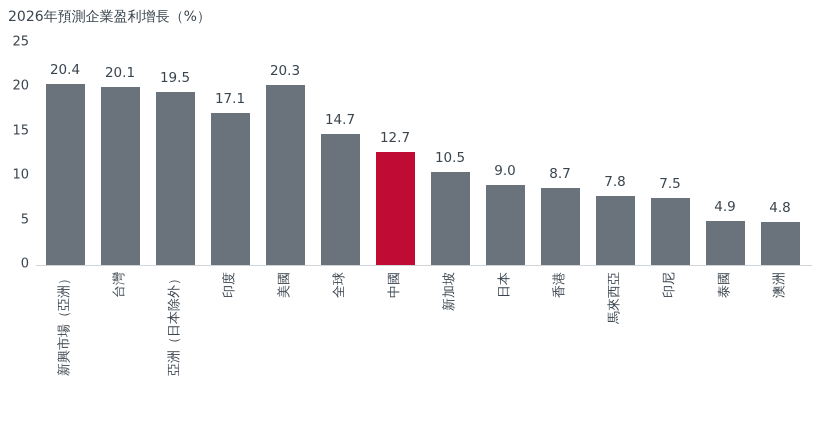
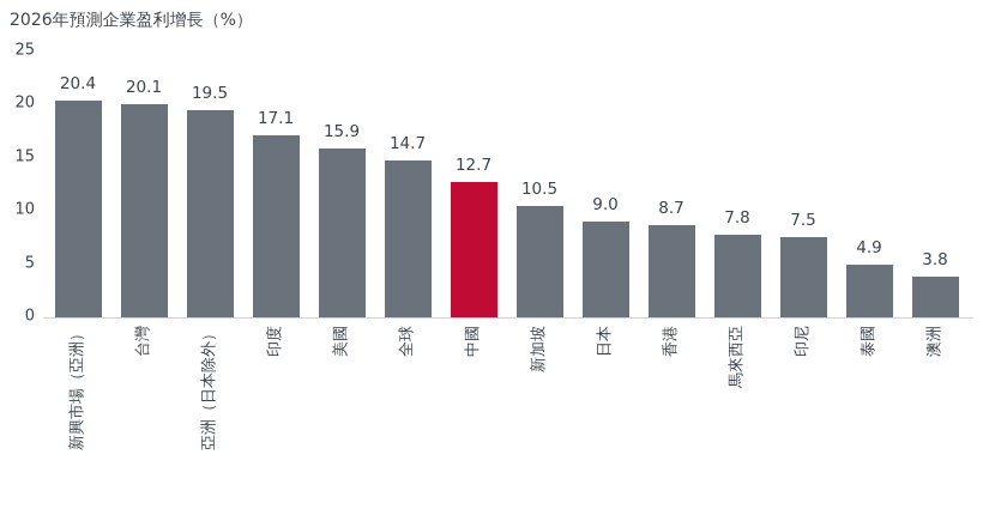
美國: 20.3 -> 15.9
澳洲: 4.8 -> 3.8
